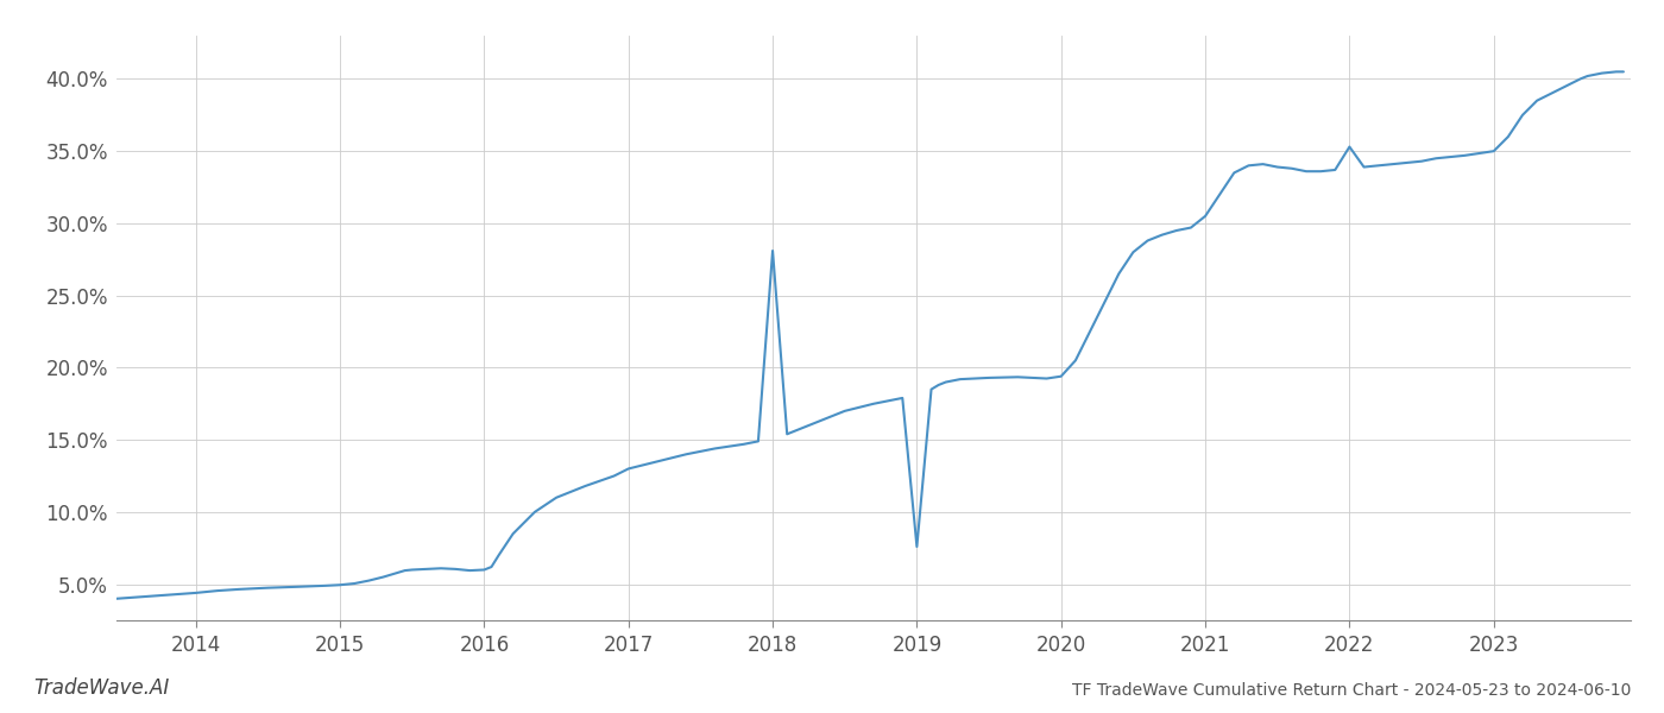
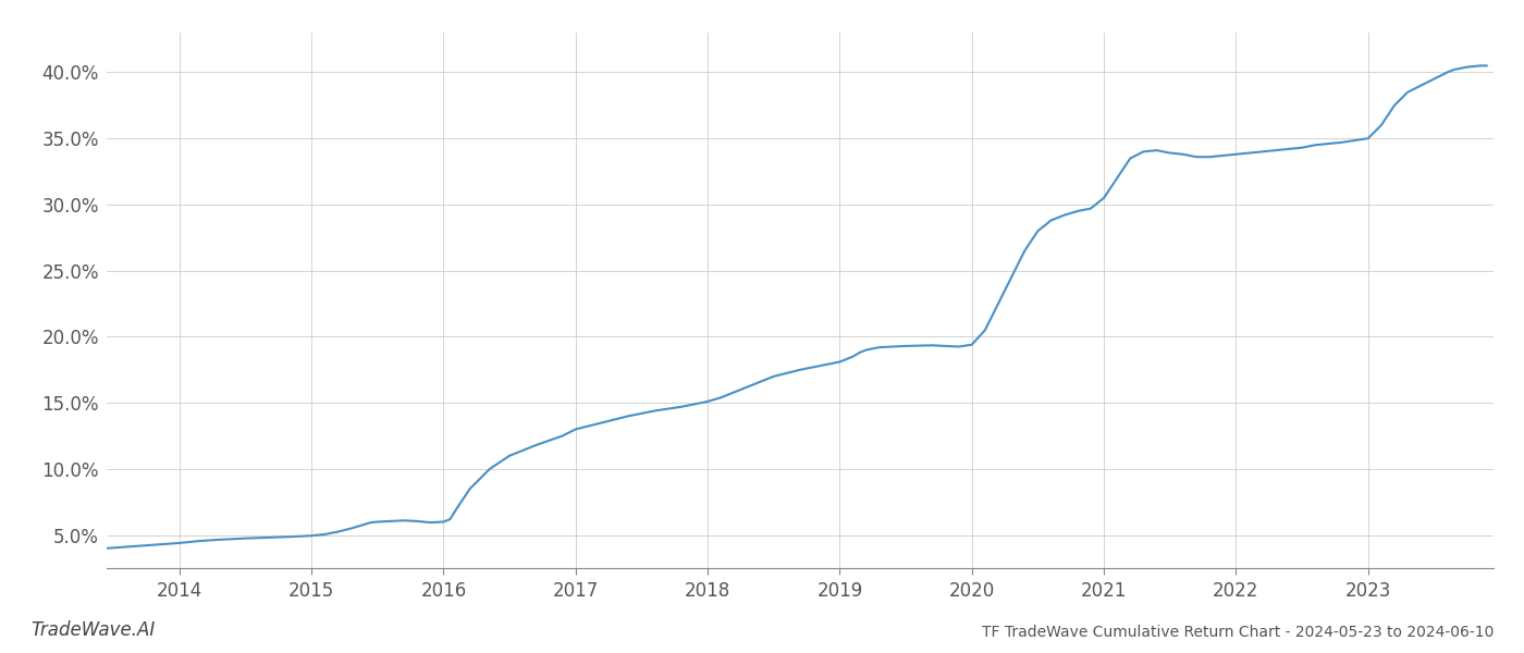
2018: 28.1% -> 15.1%
2019: 7.6% -> 18.1%
2022: 35.3% -> 33.8%
